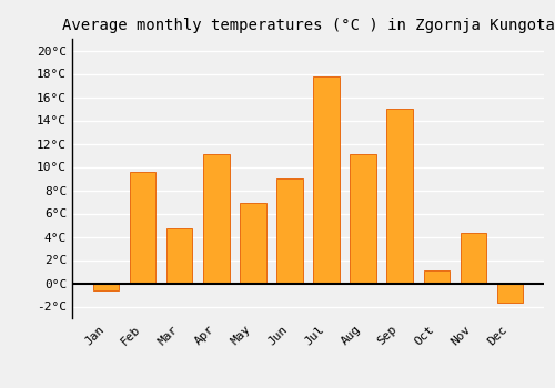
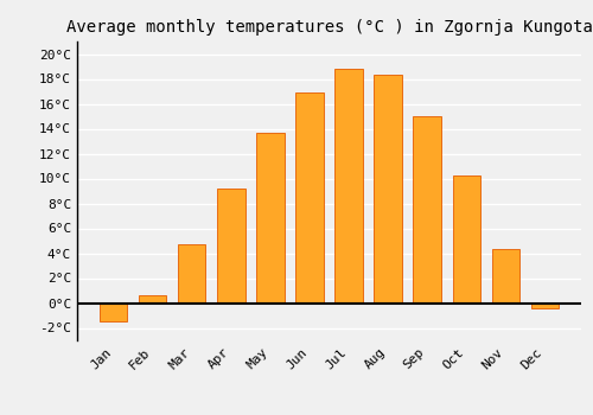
Jan: -0.6°C -> -1.5°C
Feb: 9.6°C -> 0.6°C
Apr: 11.1°C -> 9.2°C
May: 6.9°C -> 13.7°C
Jun: 9.0°C -> 16.9°C
Jul: 17.8°C -> 18.8°C
Aug: 11.1°C -> 18.3°C
Oct: 1.1°C -> 10.2°C
Dec: -1.7°C -> -0.4°C
